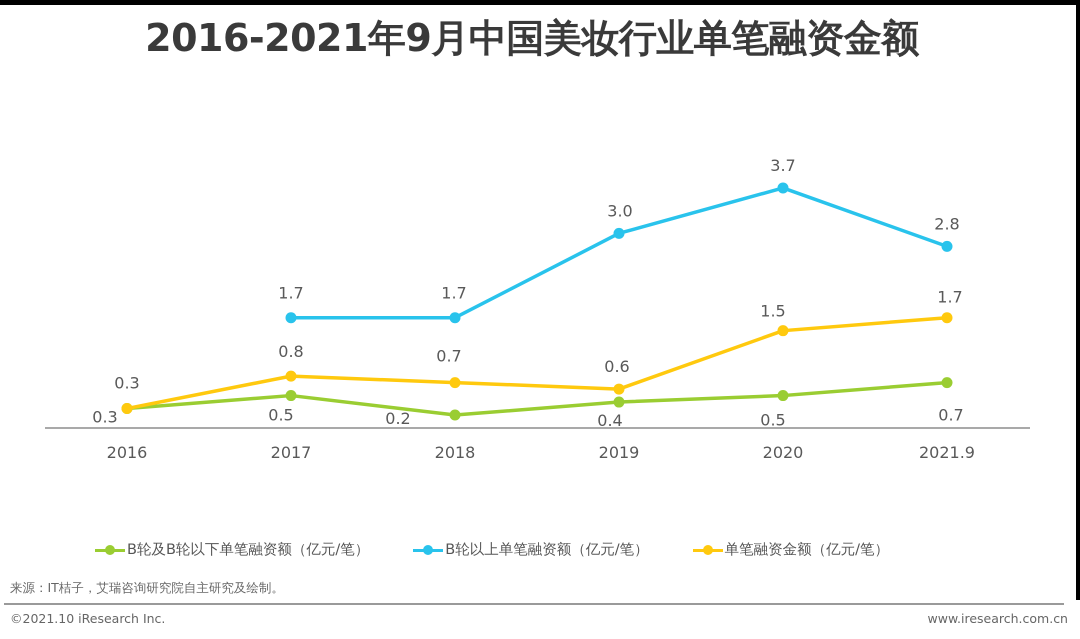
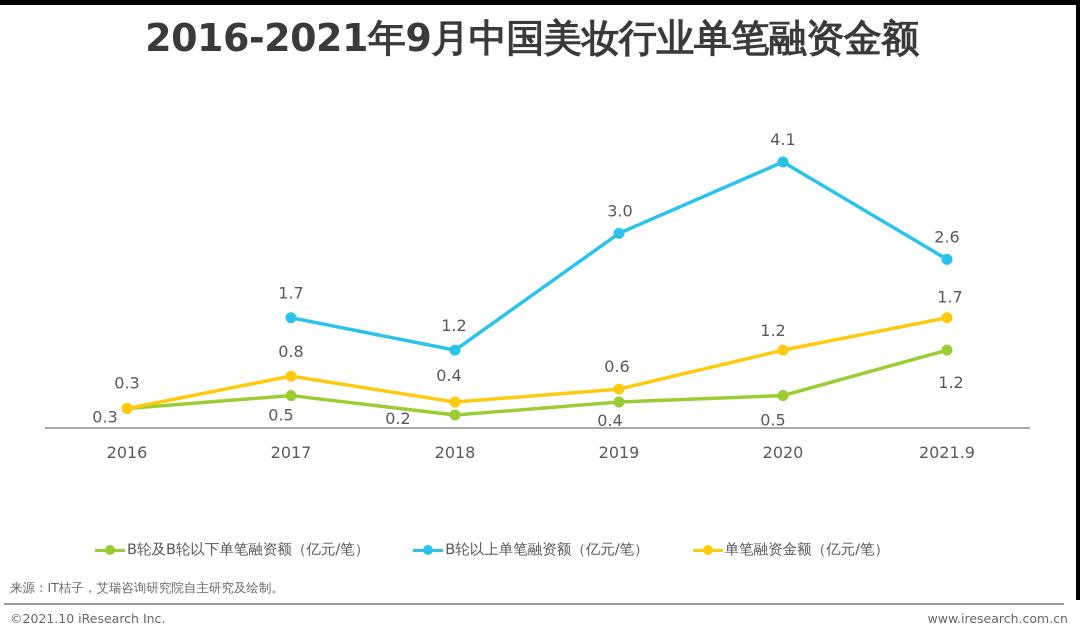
B轮以上单笔融资额（亿元/笔）/2018: 1.7 -> 1.2
单笔融资金额（亿元/笔）/2018: 0.7 -> 0.4
B轮以上单笔融资额（亿元/笔）/2020: 3.7 -> 4.1
单笔融资金额（亿元/笔）/2020: 1.5 -> 1.2
B轮及B轮以下单笔融资额（亿元/笔）/2021.9: 0.7 -> 1.2
B轮以上单笔融资额（亿元/笔）/2021.9: 2.8 -> 2.6
